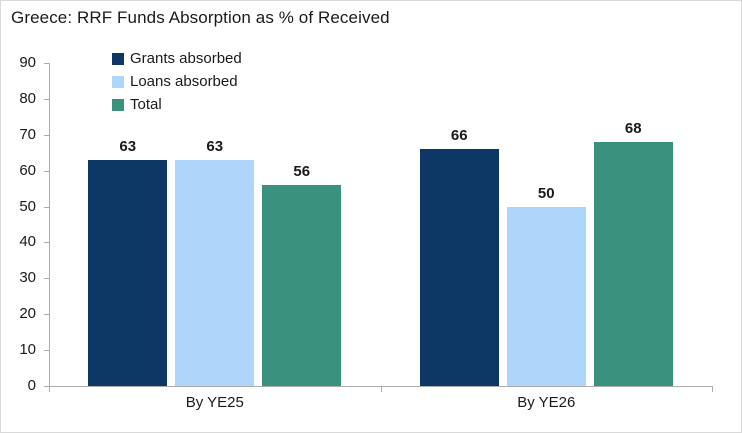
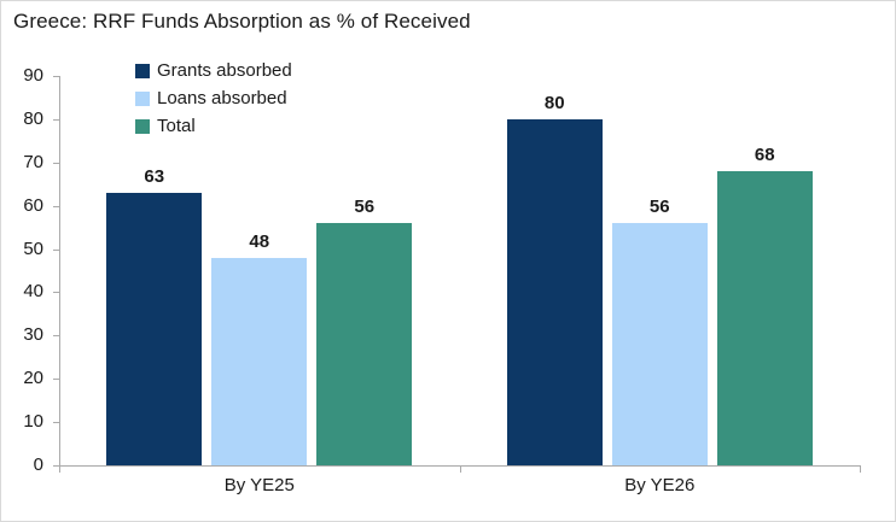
Loans absorbed/By YE25: 63 -> 48
Grants absorbed/By YE26: 66 -> 80
Loans absorbed/By YE26: 50 -> 56
